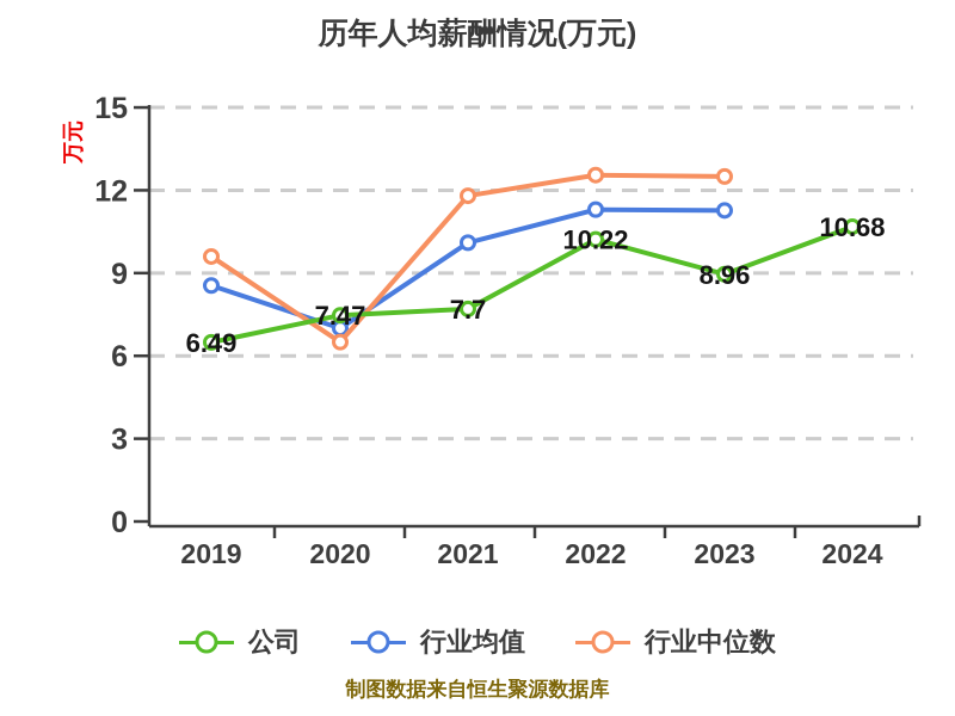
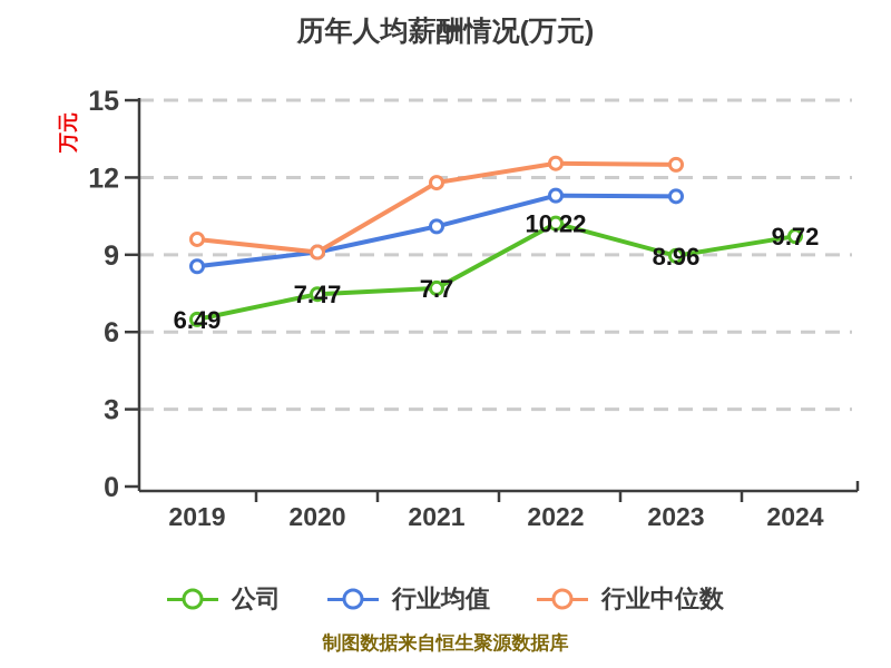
行业均值/2020: 7.0 -> 9.1
行业中位数/2020: 6.5 -> 9.1
公司/2024: 10.68 -> 9.72
